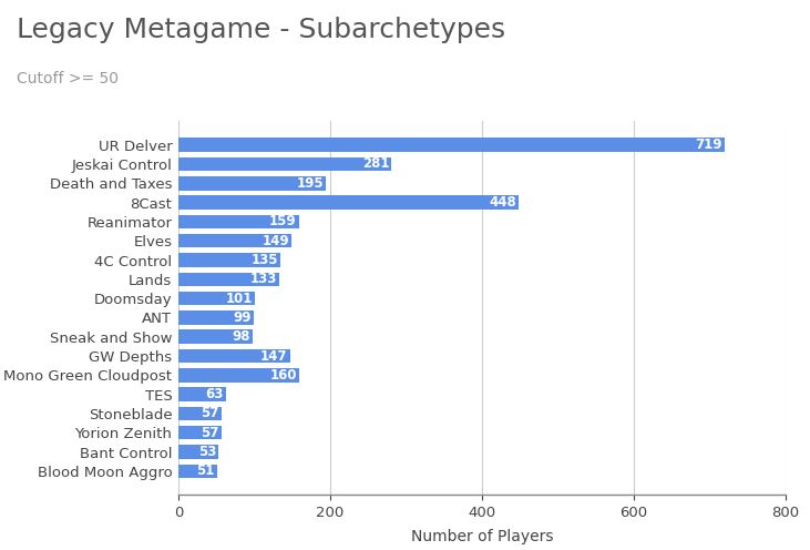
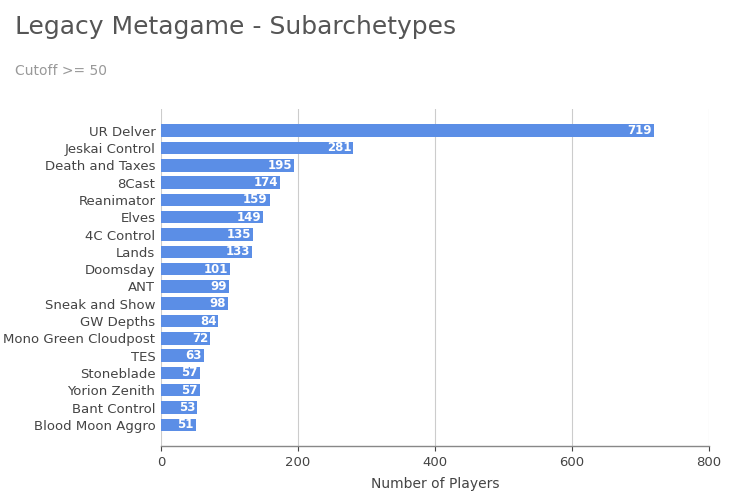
8Cast: 448 -> 174
GW Depths: 147 -> 84
Mono Green Cloudpost: 160 -> 72
